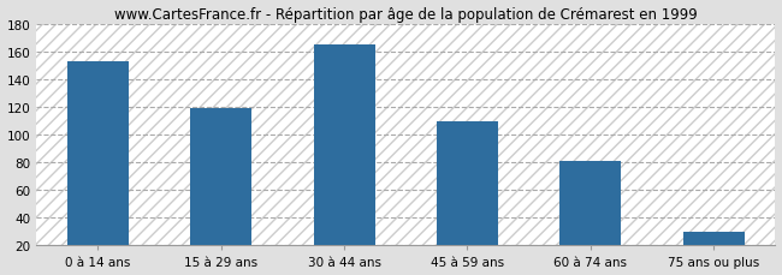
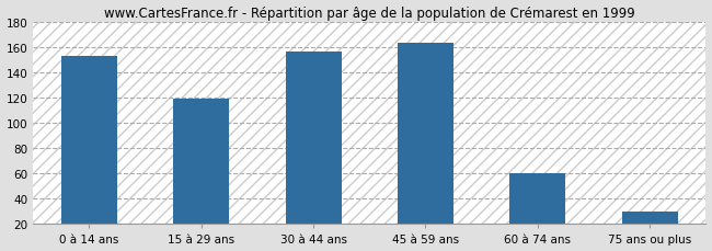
30 à 44 ans: 165 -> 157
45 à 59 ans: 110 -> 164
60 à 74 ans: 81 -> 60
